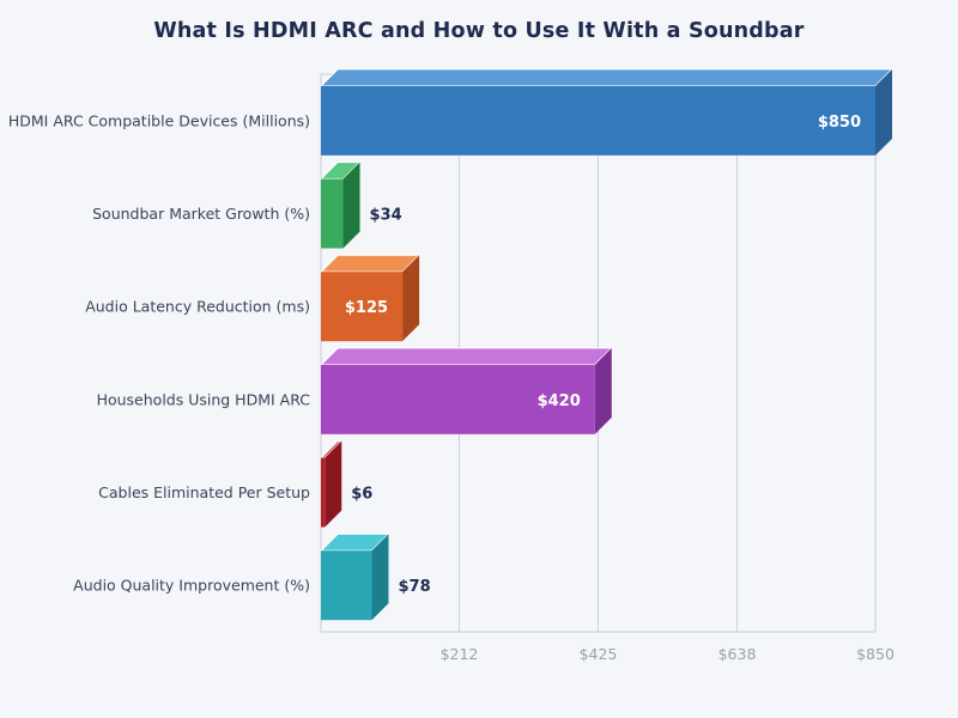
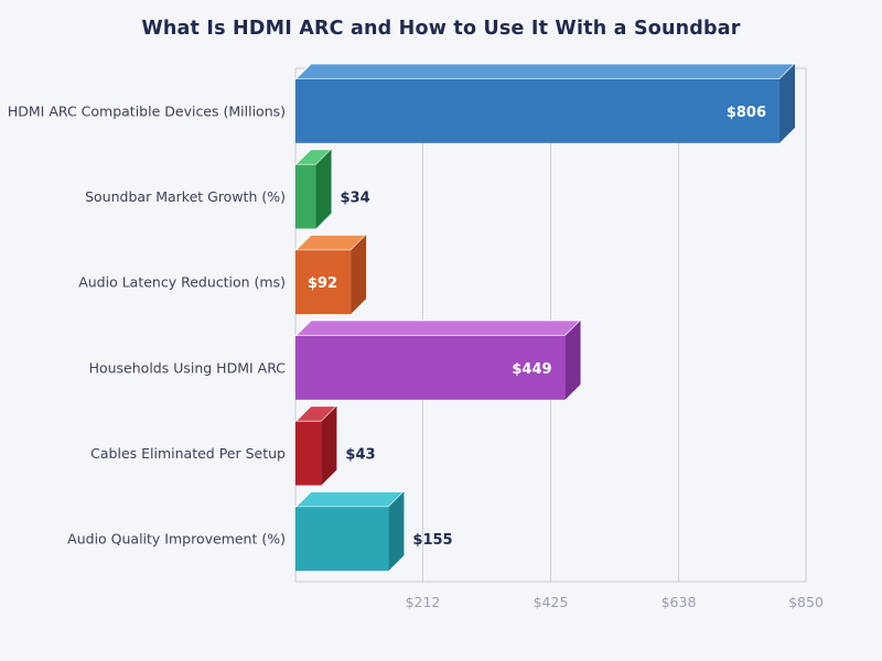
HDMI ARC Compatible Devices (Millions): $850 -> $806
Audio Latency Reduction (ms): $125 -> $92
Households Using HDMI ARC: $420 -> $449
Cables Eliminated Per Setup: $6 -> $43
Audio Quality Improvement (%): $78 -> $155
